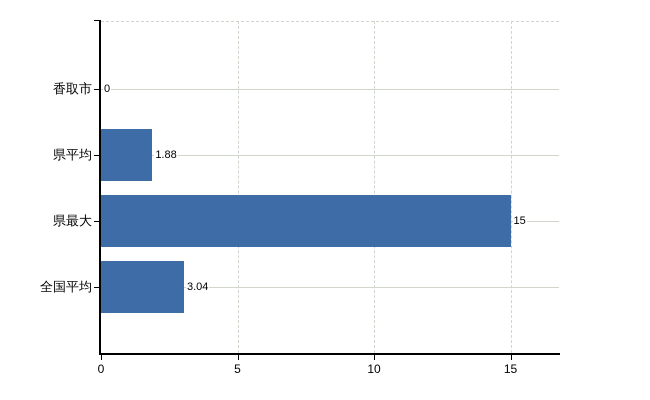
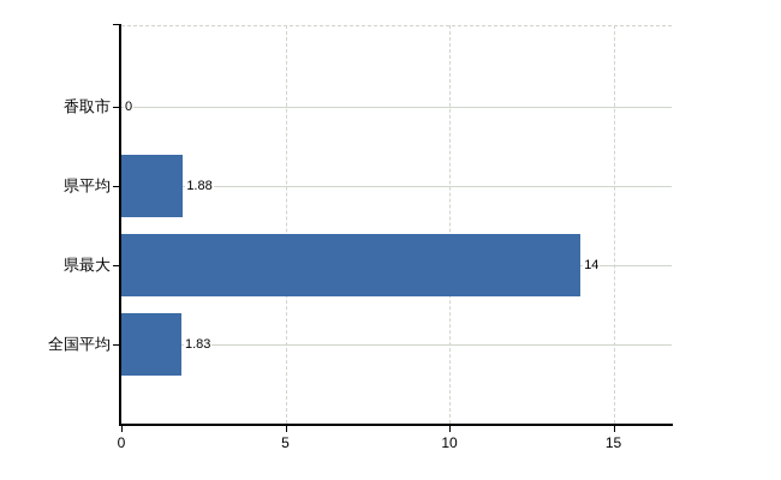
県最大: 15 -> 14
全国平均: 3.04 -> 1.83
